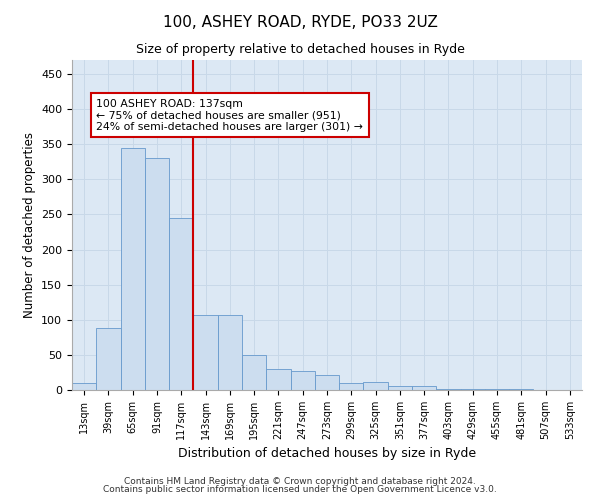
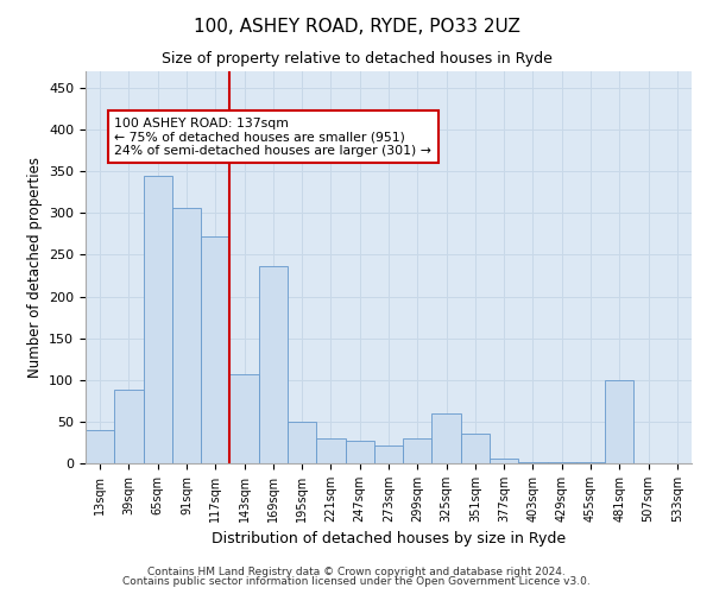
13sqm: 10 -> 40
91sqm: 330 -> 306
117sqm: 245 -> 272
169sqm: 107 -> 236
299sqm: 10 -> 30
325sqm: 12 -> 60
351sqm: 5 -> 36
481sqm: 1 -> 100
